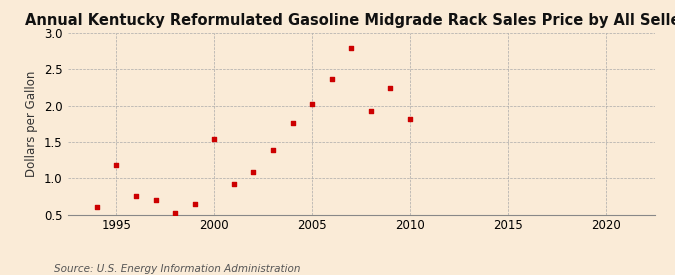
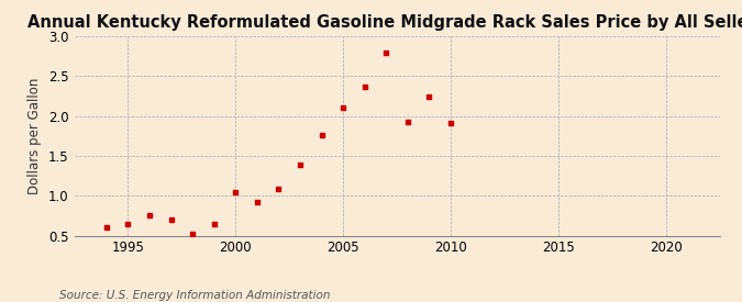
1995: 1.18 -> 0.65
2000: 1.54 -> 1.04
2005: 2.02 -> 2.10
2010: 1.82 -> 1.91
